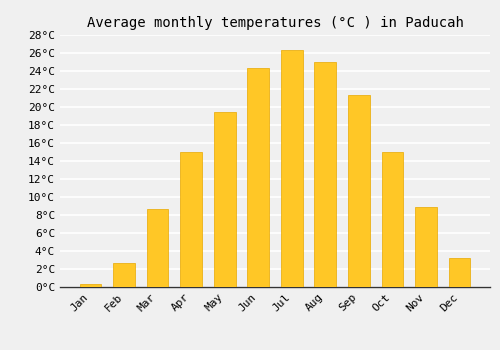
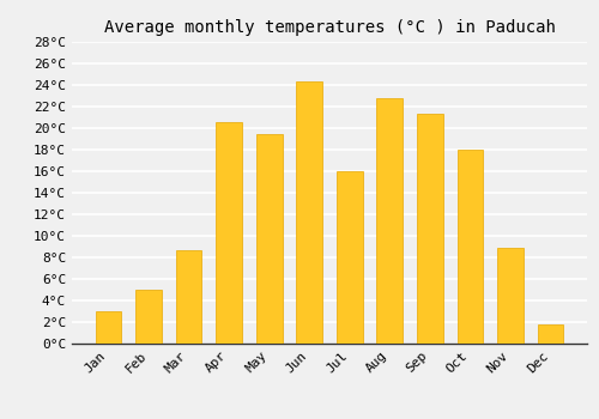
Jan: 0.3°C -> 3.0°C
Feb: 2.7°C -> 5.0°C
Apr: 15.0°C -> 20.6°C
Jul: 26.3°C -> 16.0°C
Aug: 25.0°C -> 22.8°C
Oct: 15.0°C -> 18.0°C
Dec: 3.2°C -> 1.8°C
